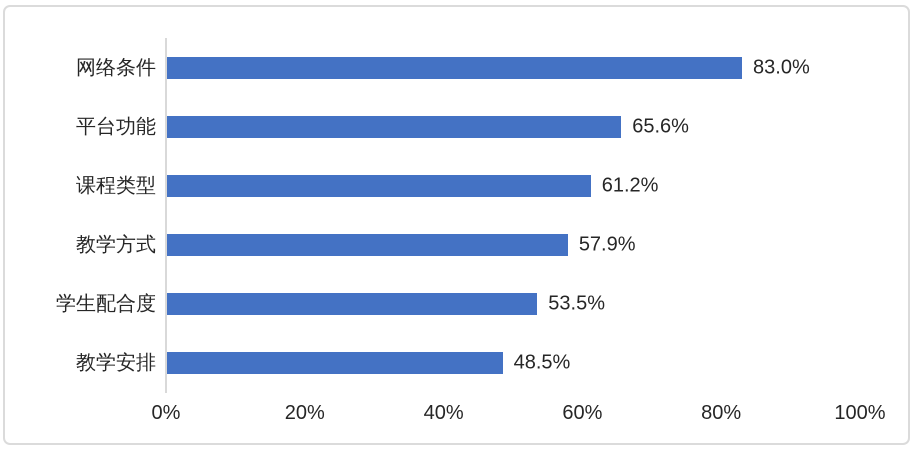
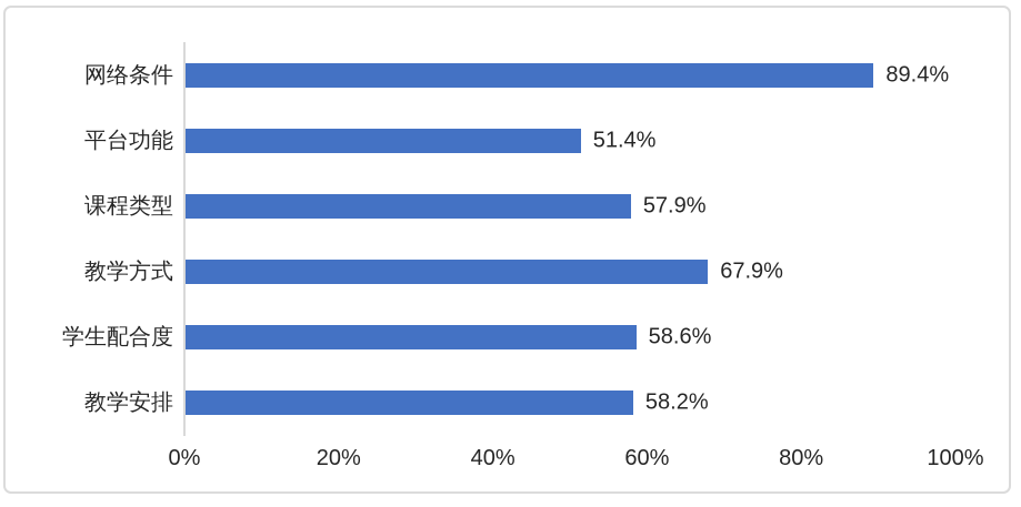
网络条件: 83.0% -> 89.4%
平台功能: 65.6% -> 51.4%
课程类型: 61.2% -> 57.9%
教学方式: 57.9% -> 67.9%
学生配合度: 53.5% -> 58.6%
教学安排: 48.5% -> 58.2%
